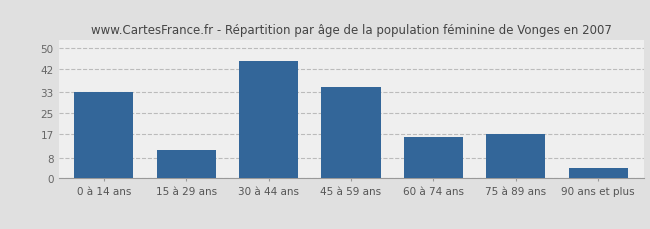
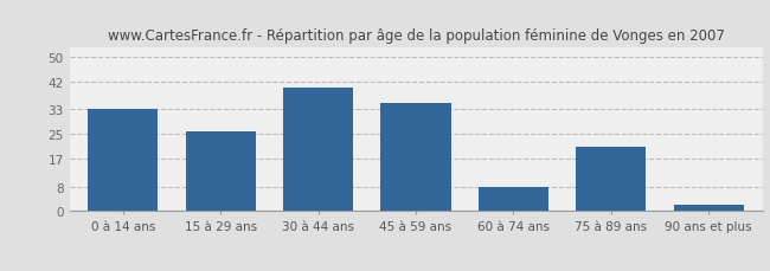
15 à 29 ans: 11 -> 26
30 à 44 ans: 45 -> 40
60 à 74 ans: 16 -> 8
75 à 89 ans: 17 -> 21
90 ans et plus: 4 -> 2
